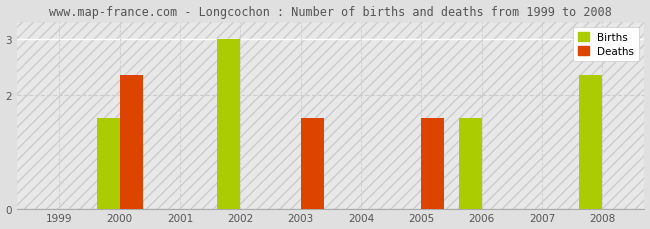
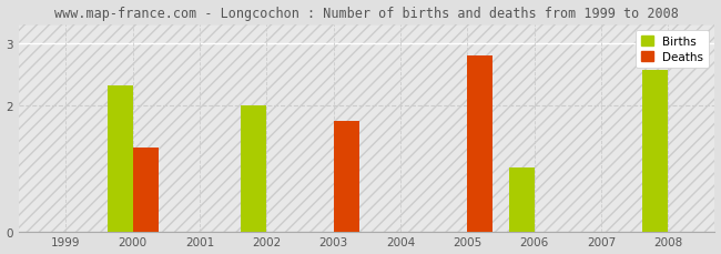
Births/2000: 1.60 -> 2.32
Deaths/2000: 2.35 -> 1.34
Births/2002: 3.00 -> 2.00
Deaths/2003: 1.60 -> 1.76
Deaths/2005: 1.60 -> 2.80
Births/2006: 1.60 -> 1.02
Births/2008: 2.35 -> 2.56
